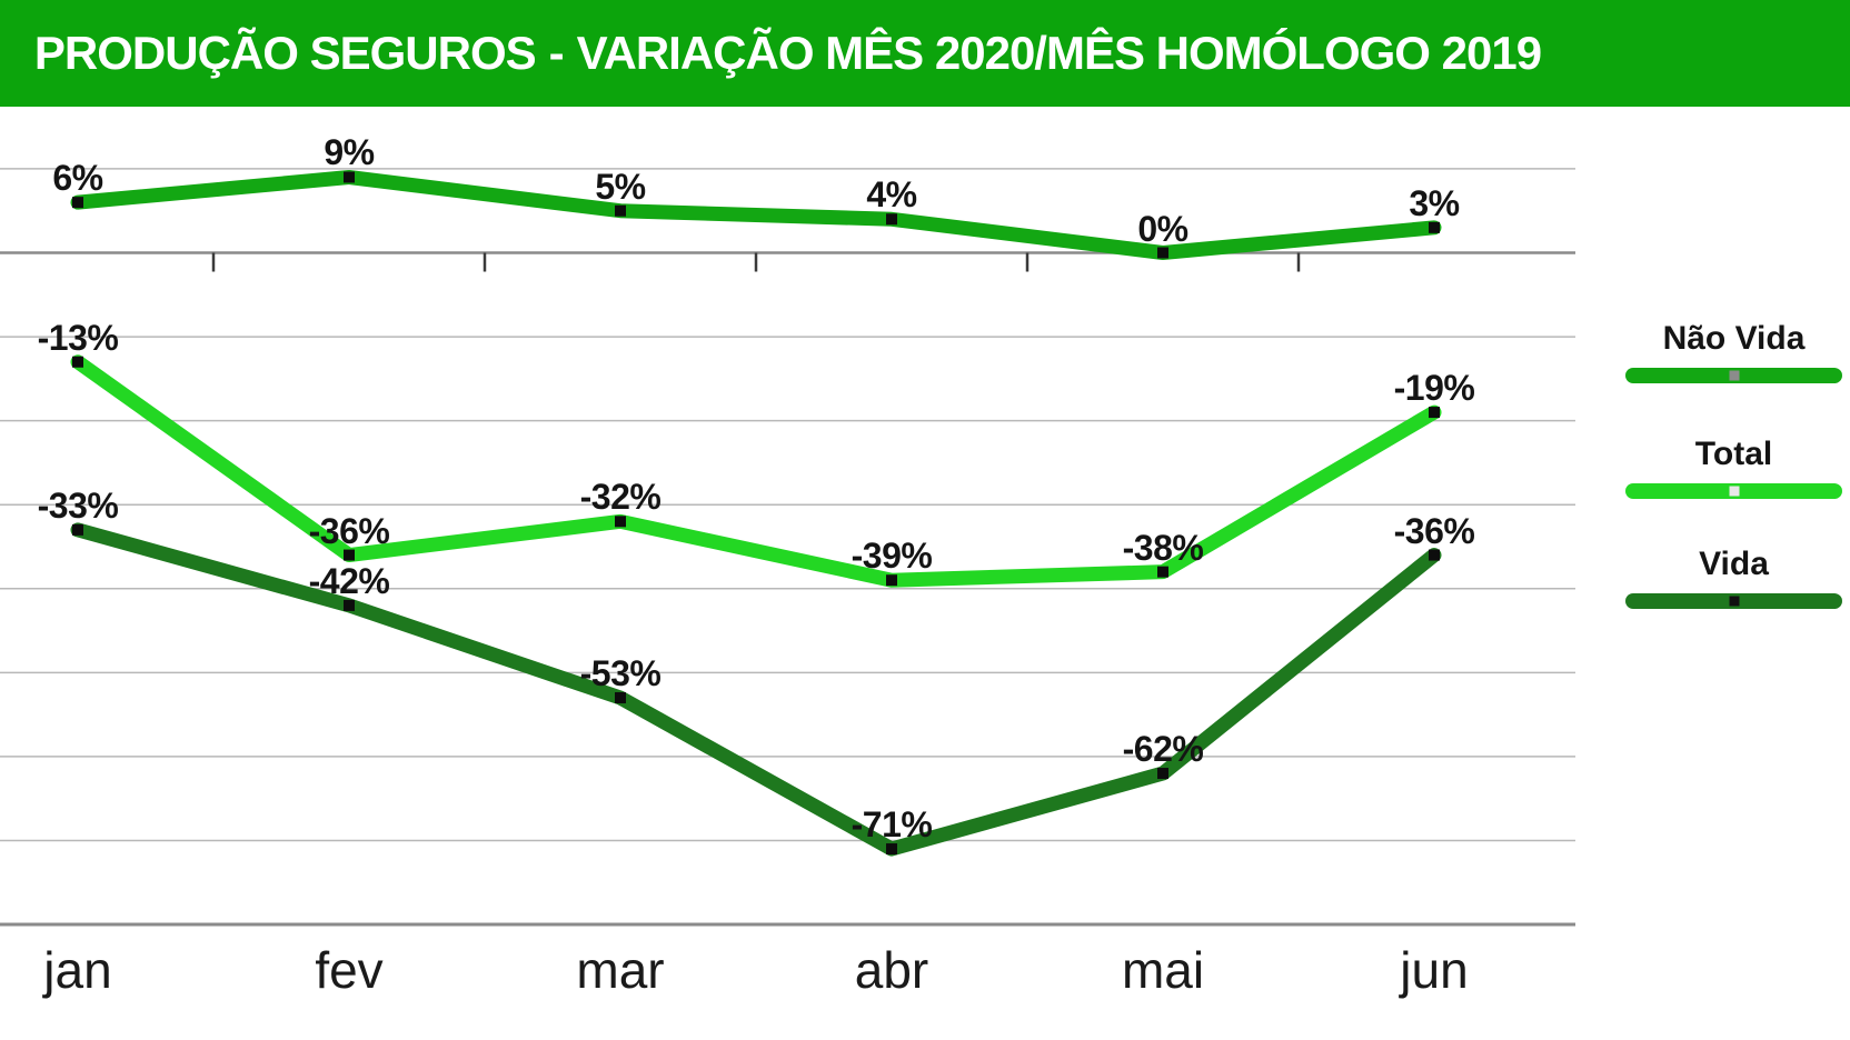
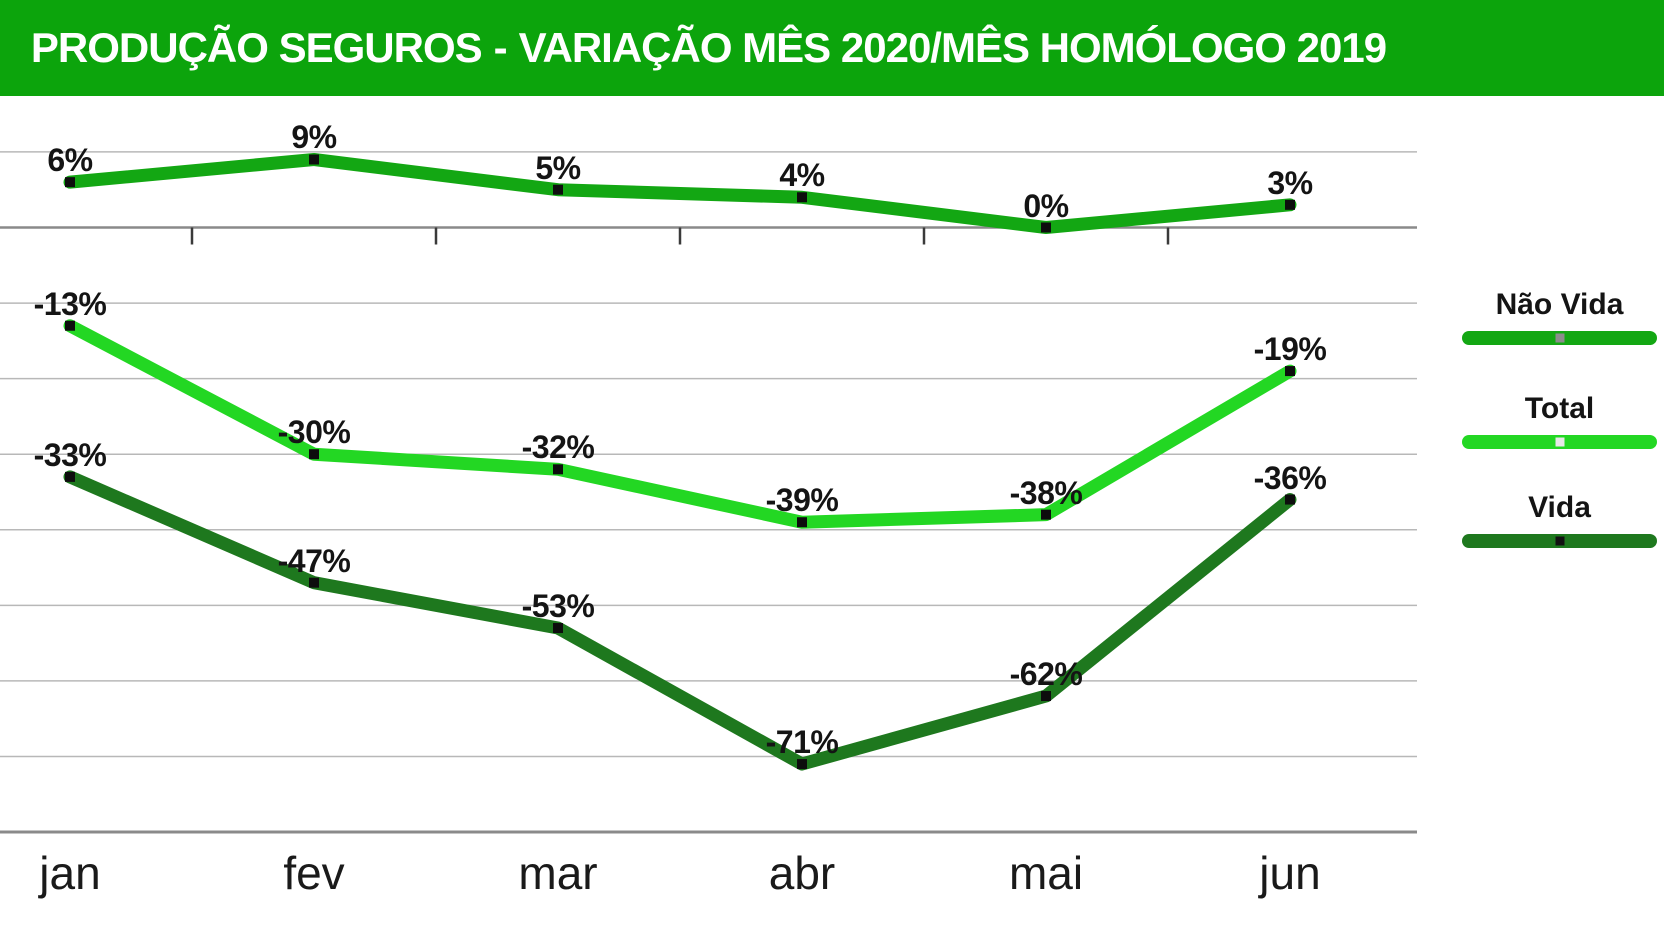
Total/fev: -36% -> -30%
Vida/fev: -42% -> -47%
